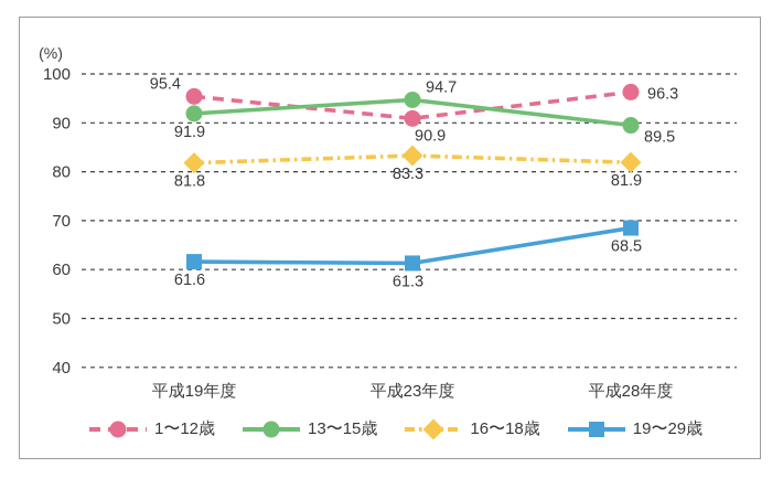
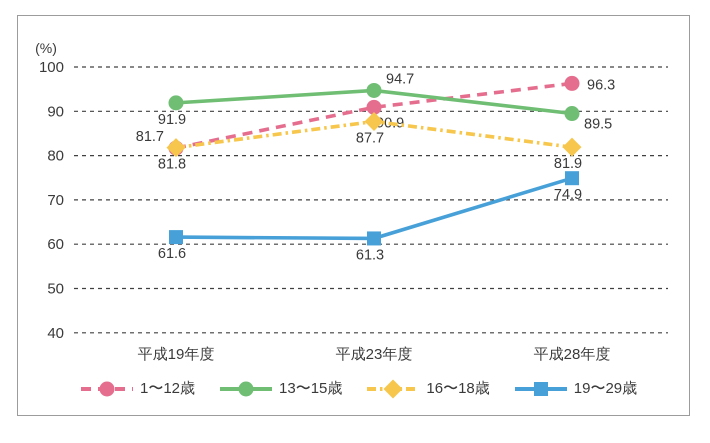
1〜12歳/平成19年度: 95.4 -> 81.7
16〜18歳/平成23年度: 83.3 -> 87.7
19〜29歳/平成28年度: 68.5 -> 74.9
